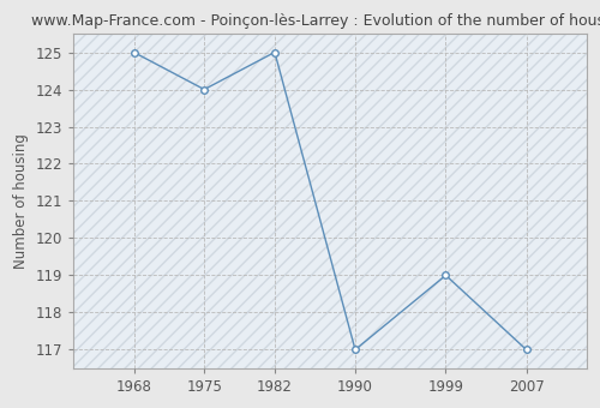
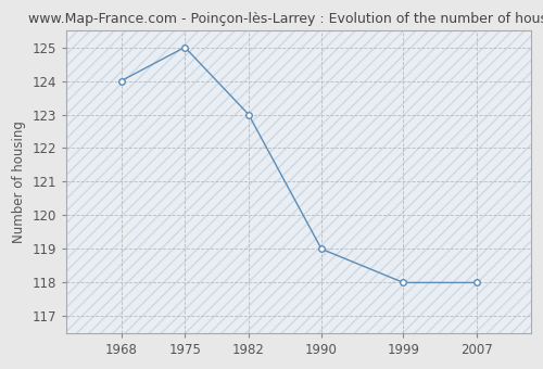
1968: 125 -> 124
1975: 124 -> 125
1982: 125 -> 123
1990: 117 -> 119
1999: 119 -> 118
2007: 117 -> 118
